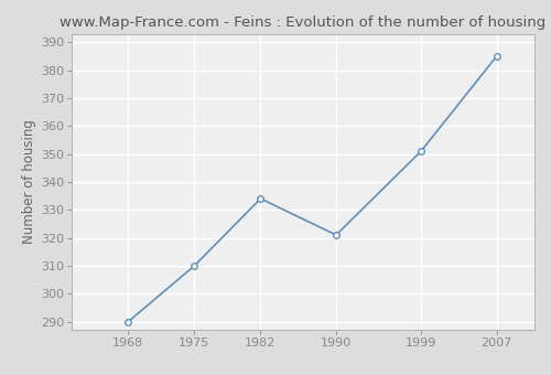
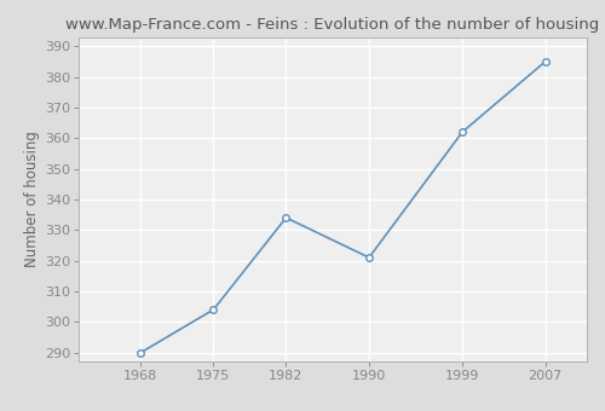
1975: 310 -> 304
1999: 351 -> 362
